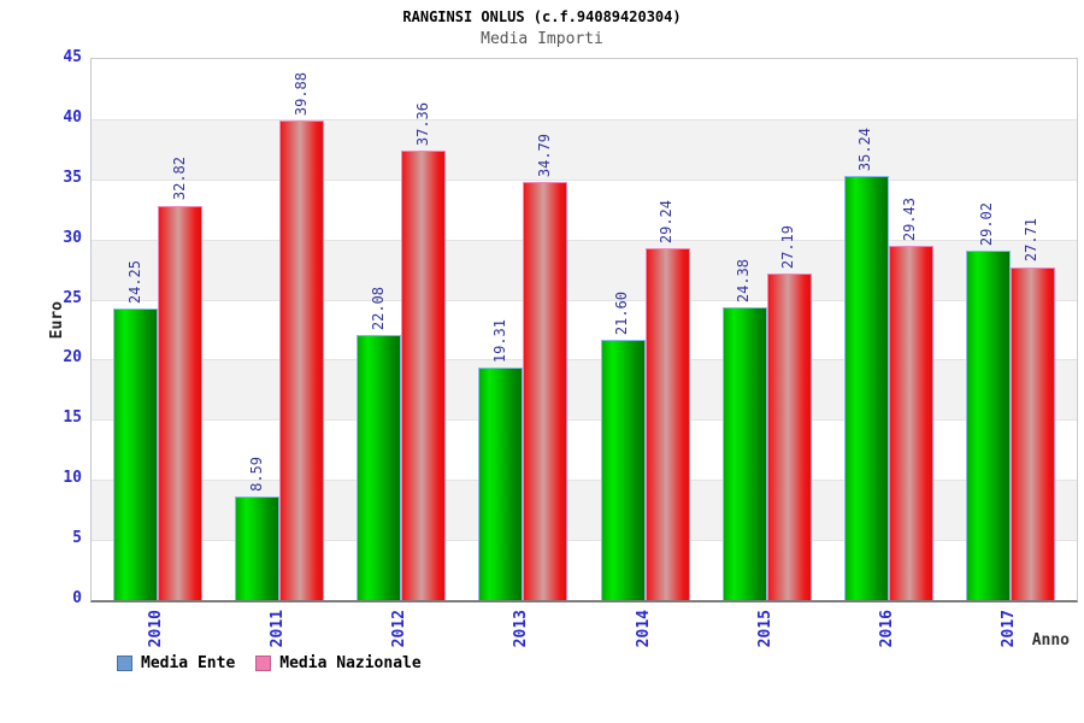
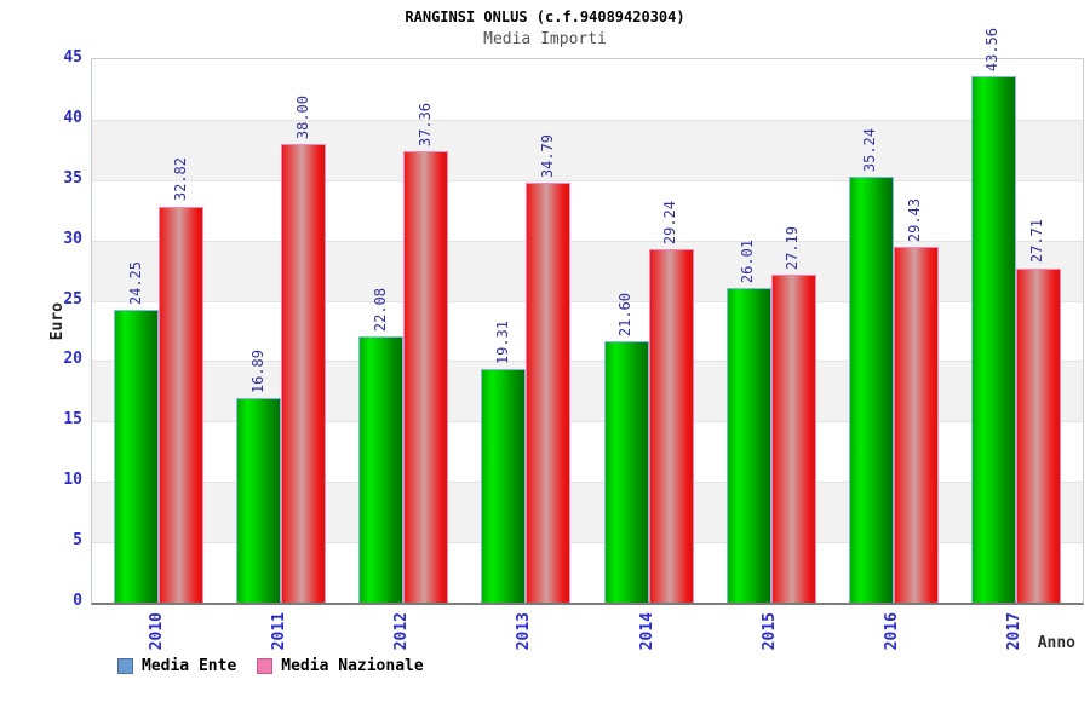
Media Ente/2011: 8.59 -> 16.89
Media Nazionale/2011: 39.88 -> 38.00
Media Ente/2015: 24.38 -> 26.01
Media Ente/2017: 29.02 -> 43.56
